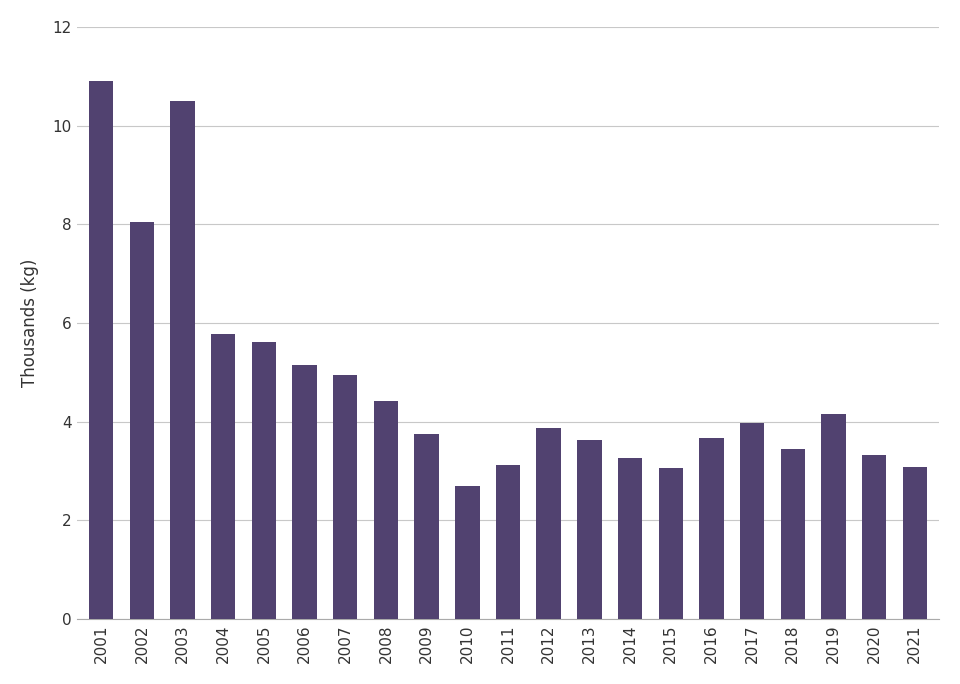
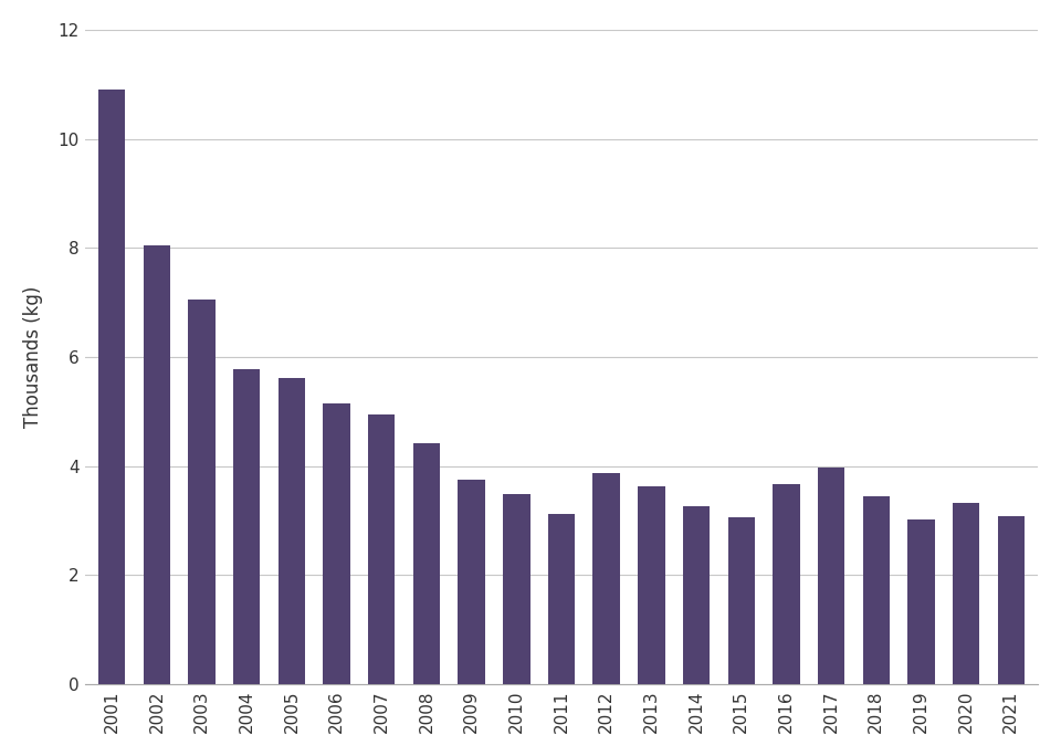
2003: 10.50 -> 7.05
2010: 2.70 -> 3.48
2019: 4.15 -> 3.02
